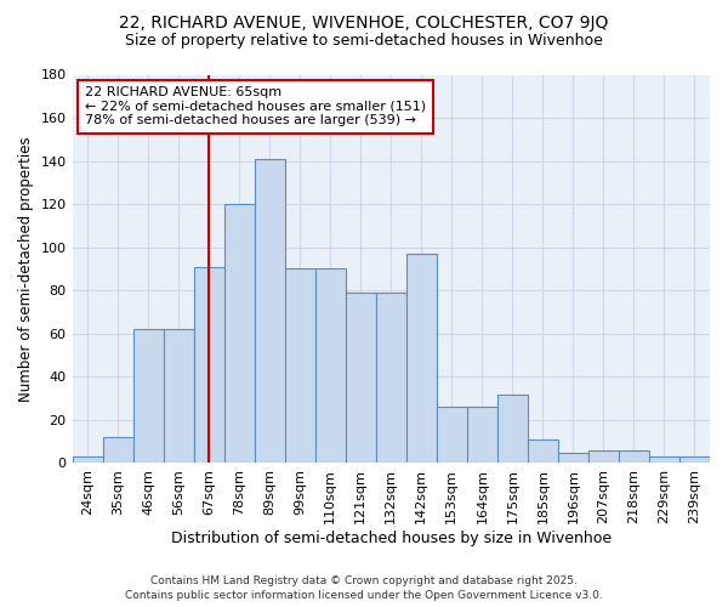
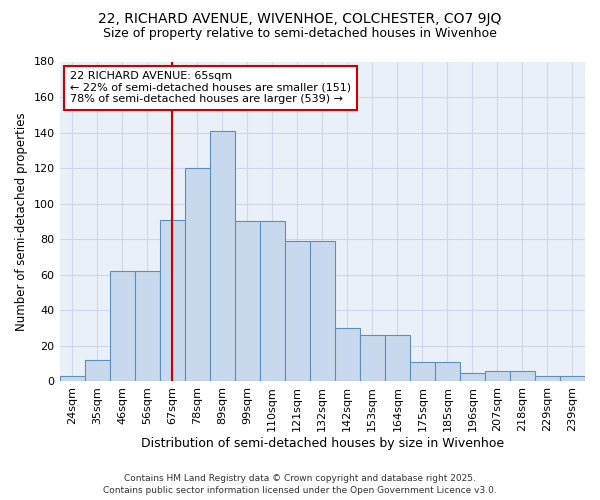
142sqm: 97 -> 30
175sqm: 32 -> 11
